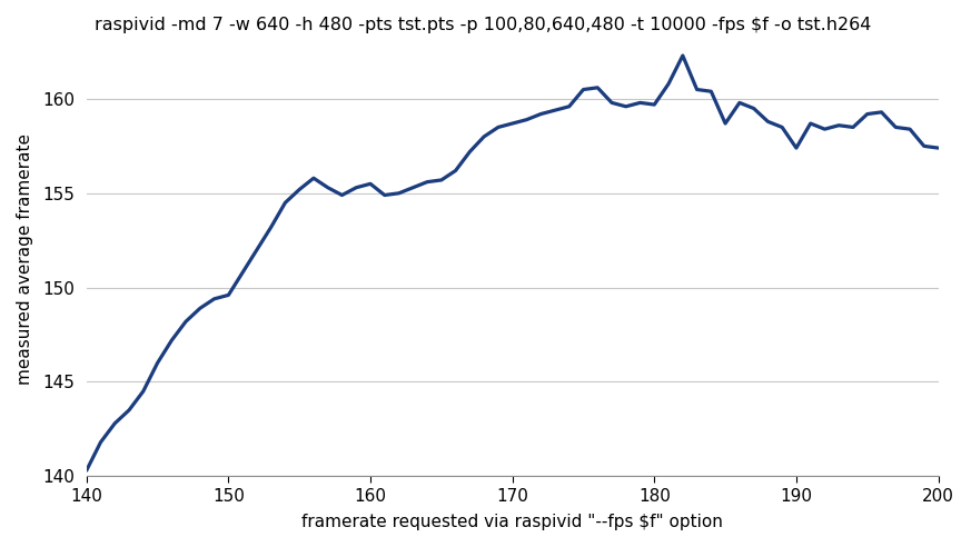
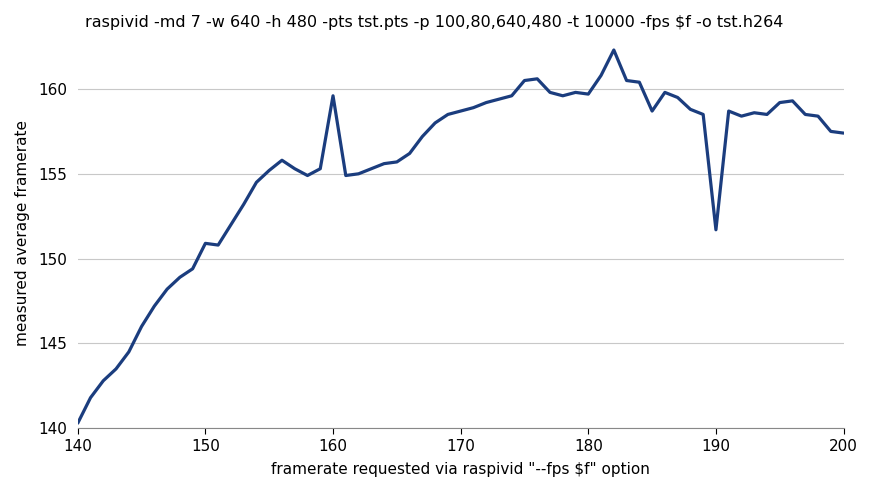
150: 149.6 -> 150.9
160: 155.5 -> 159.6
190: 157.4 -> 151.7
